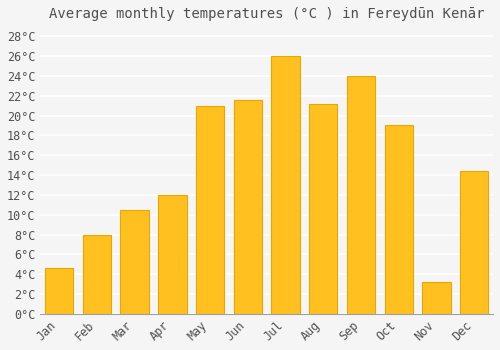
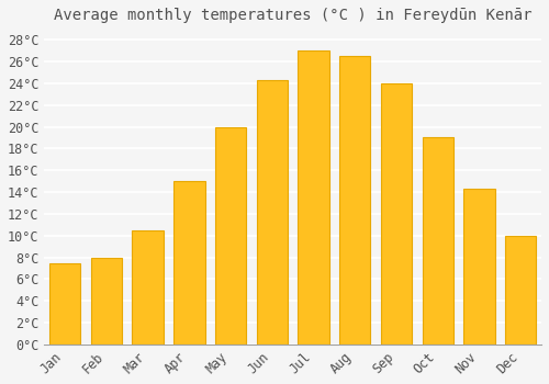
Jan: 4.6°C -> 7.5°C
Apr: 12.0°C -> 15.0°C
May: 21.0°C -> 20.0°C
Jun: 21.6°C -> 24.3°C
Jul: 26.0°C -> 27.0°C
Aug: 21.2°C -> 26.5°C
Nov: 3.2°C -> 14.3°C
Dec: 14.4°C -> 10.0°C
